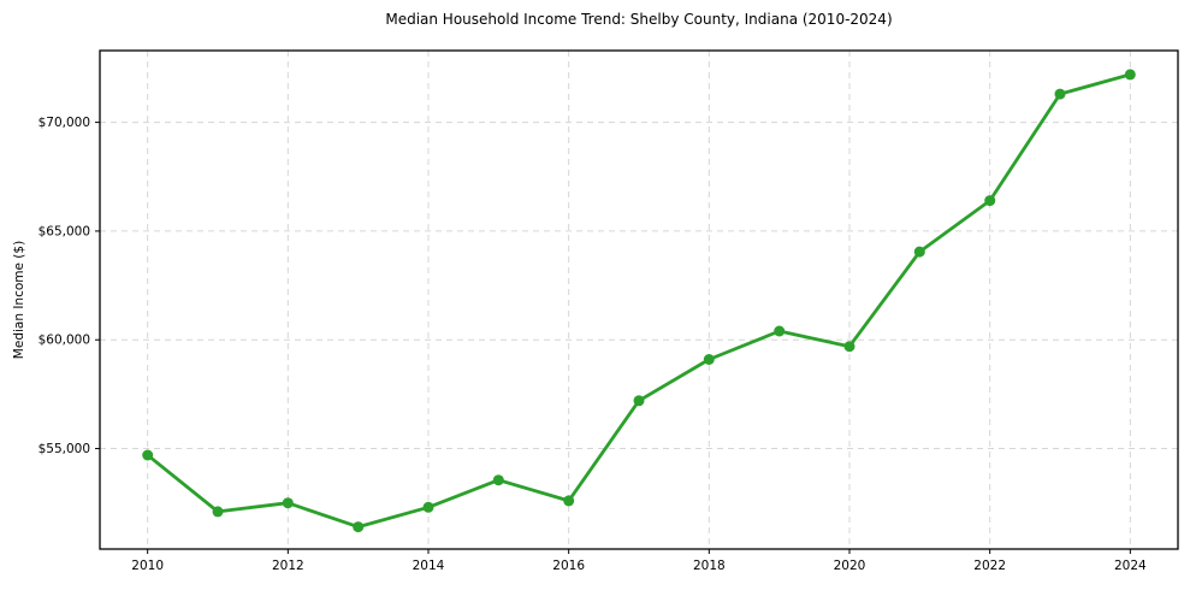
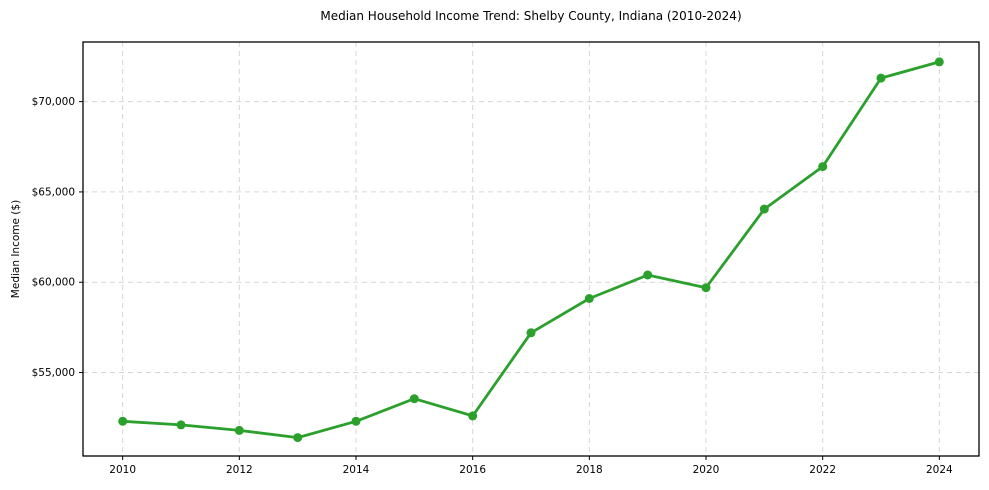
2010: $54700 -> $52300
2012: $52500 -> $51800
